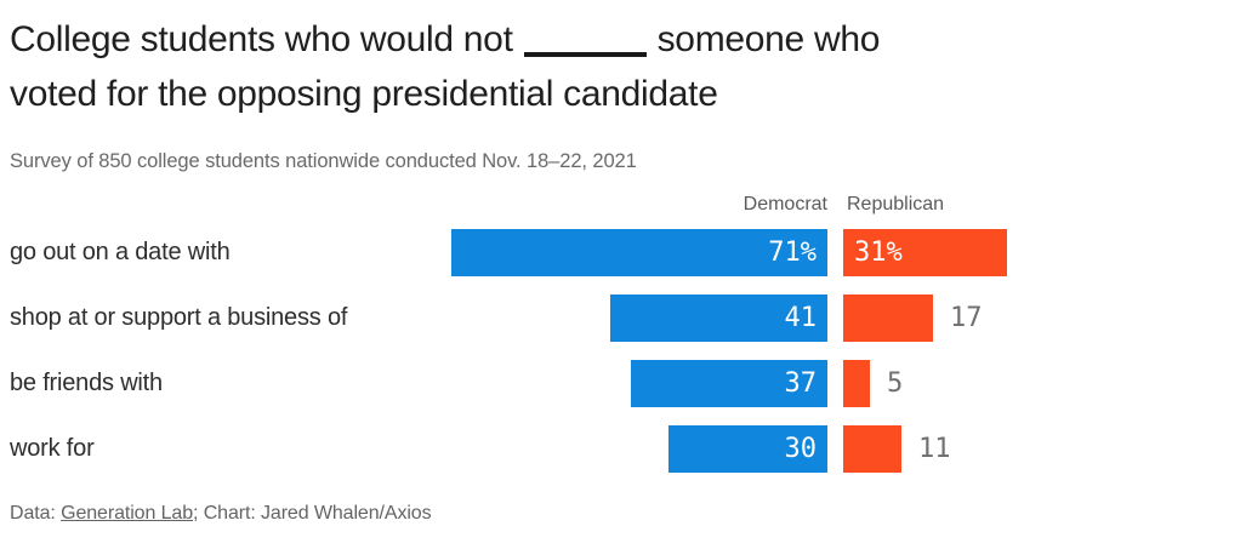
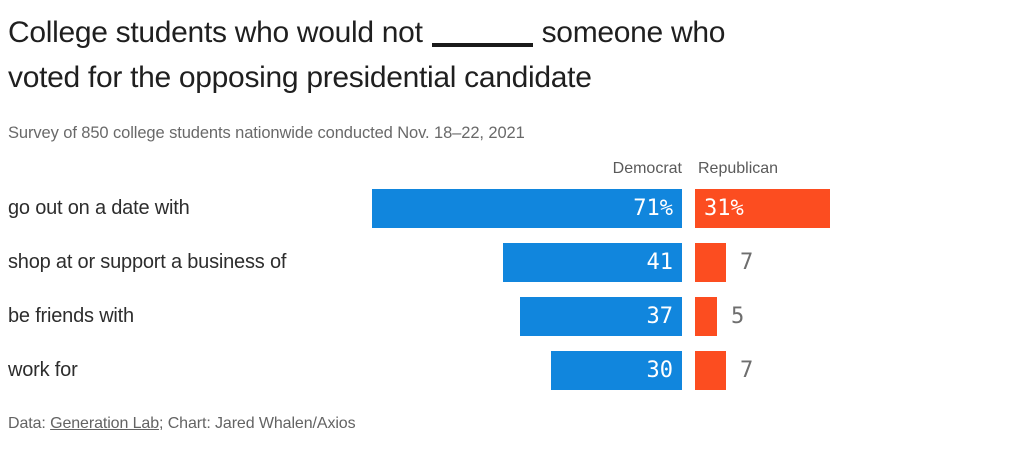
Republican/shop at or support a business of: 17 -> 7
Republican/work for: 11 -> 7
